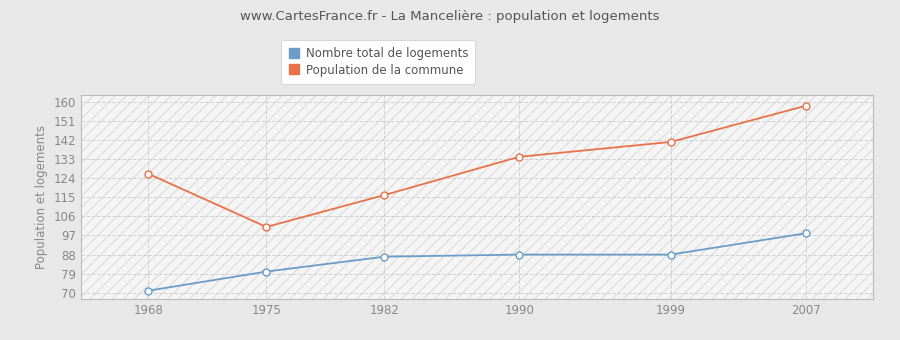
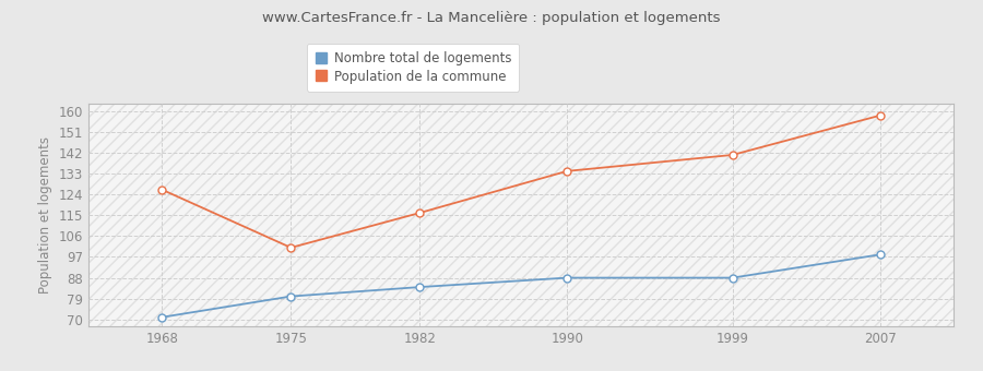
Nombre total de logements/1982: 87 -> 84
